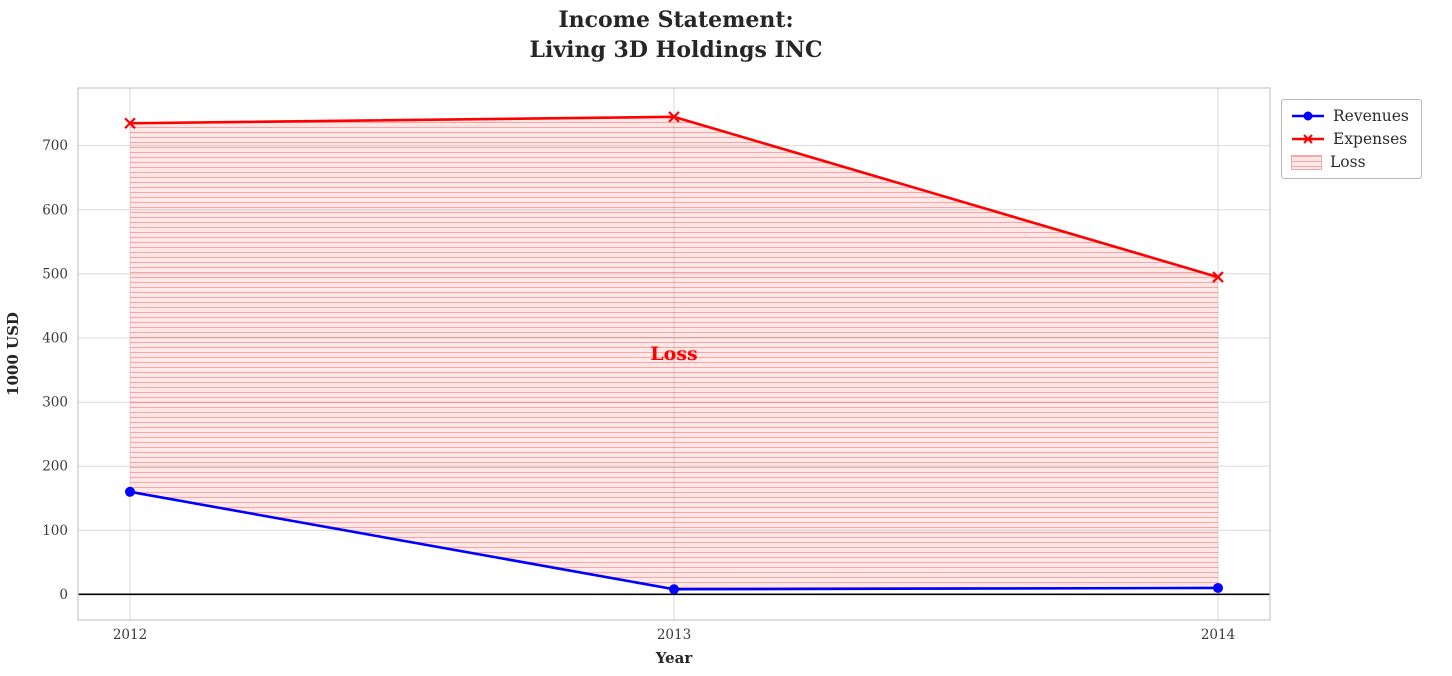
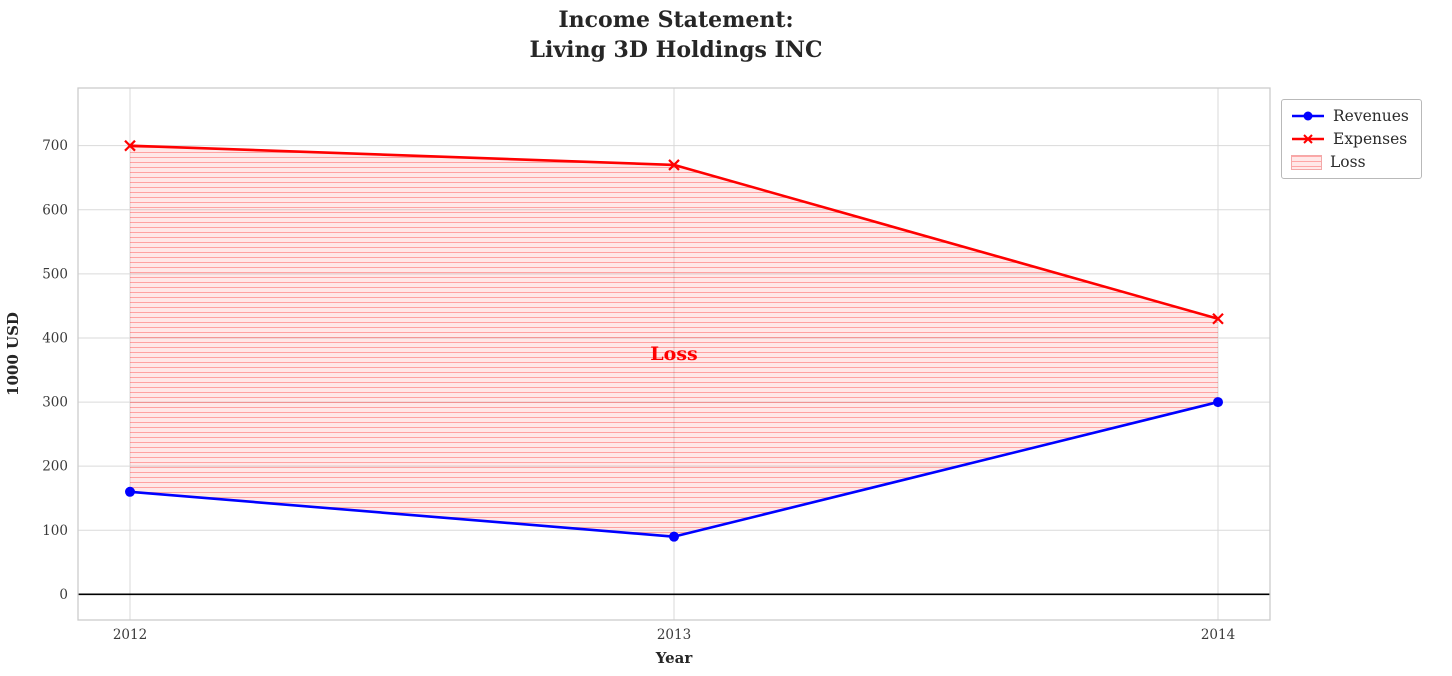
Expenses/2012: 740 -> 700
Revenues/2013: 10 -> 90
Expenses/2013: 740 -> 670
Revenues/2014: 10 -> 300
Expenses/2014: 500 -> 430
